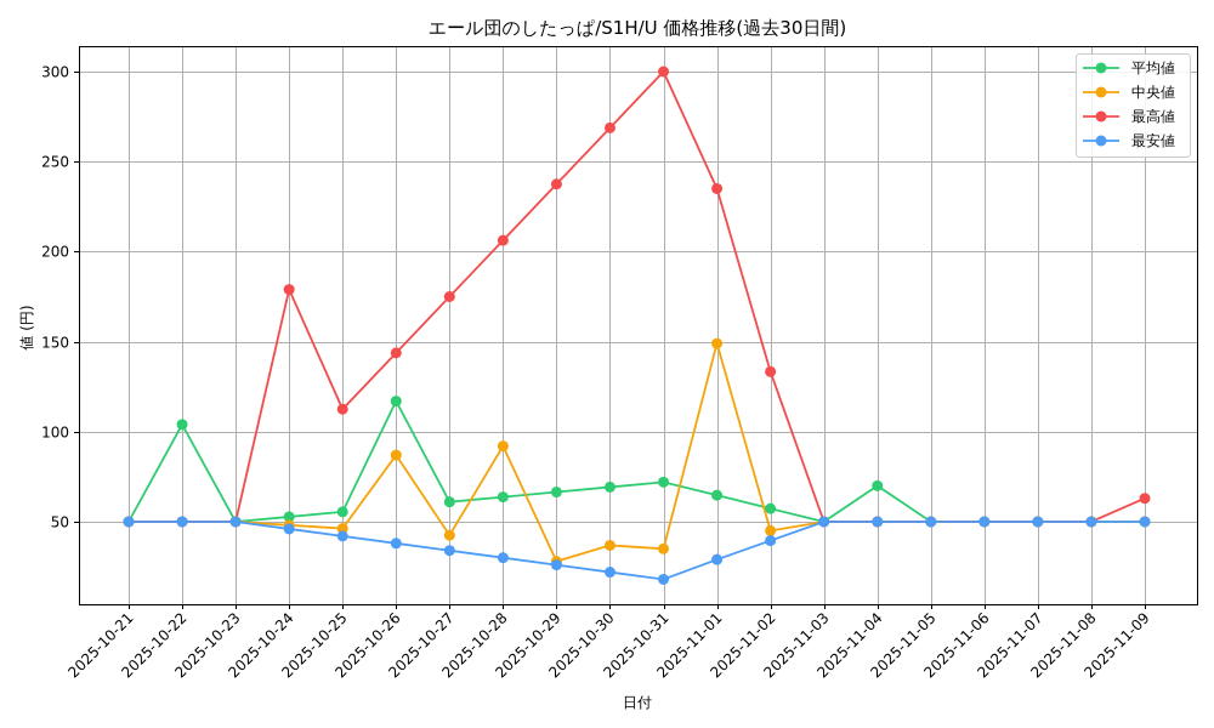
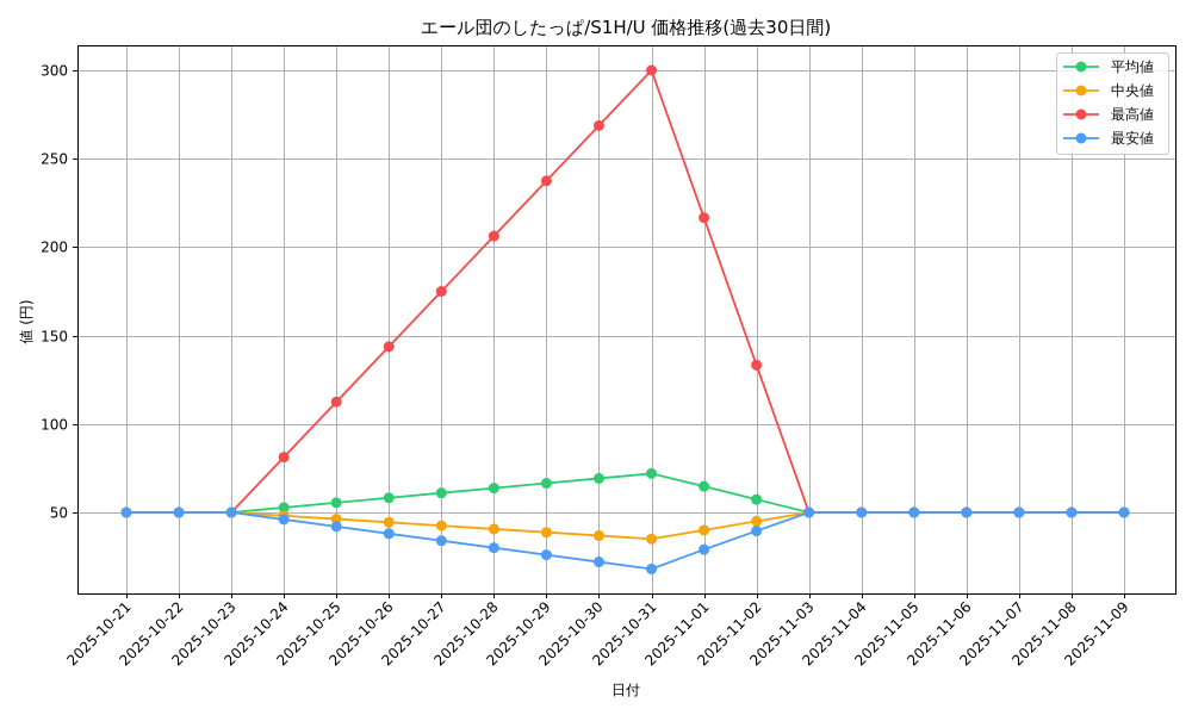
平均値/2025-10-22: 104 -> 50
最高値/2025-10-24: 179 -> 81
平均値/2025-10-26: 117 -> 58
中央値/2025-10-26: 87 -> 44
中央値/2025-10-28: 92 -> 41
中央値/2025-10-29: 28 -> 39
中央値/2025-11-01: 149 -> 40
最高値/2025-11-01: 235 -> 217
平均値/2025-11-04: 70 -> 50
最高値/2025-11-09: 63 -> 50
